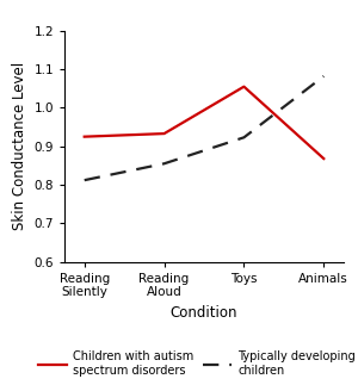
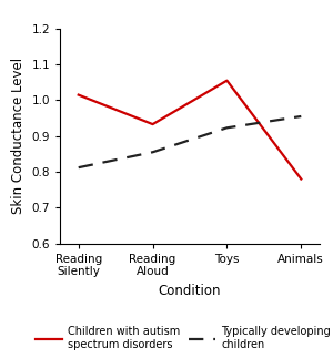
Children with autism spectrum disorders/Reading Silently: 0.925 -> 1.015
Children with autism spectrum disorders/Animals: 0.868 -> 0.780
Typically developing children/Animals: 1.082 -> 0.955
